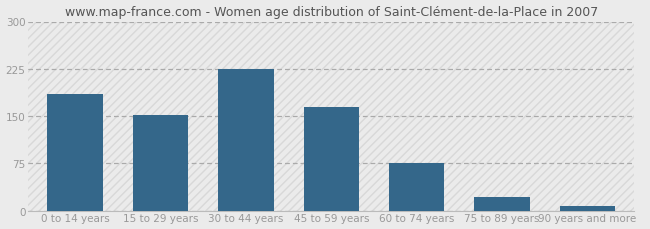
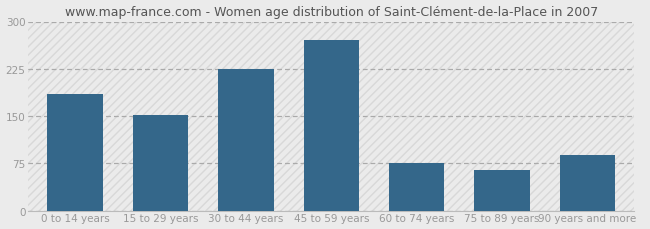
45 to 59 years: 165 -> 270
75 to 89 years: 22 -> 64
90 years and more: 8 -> 88
